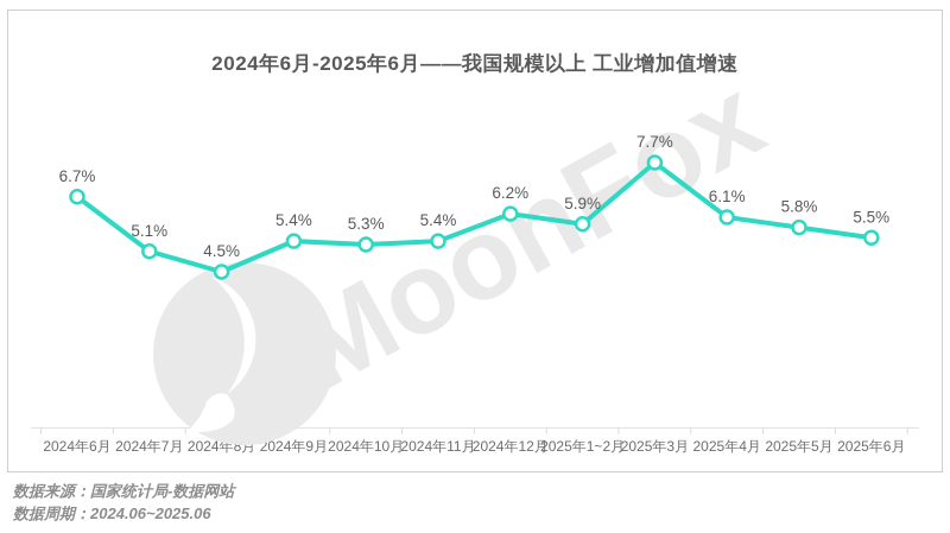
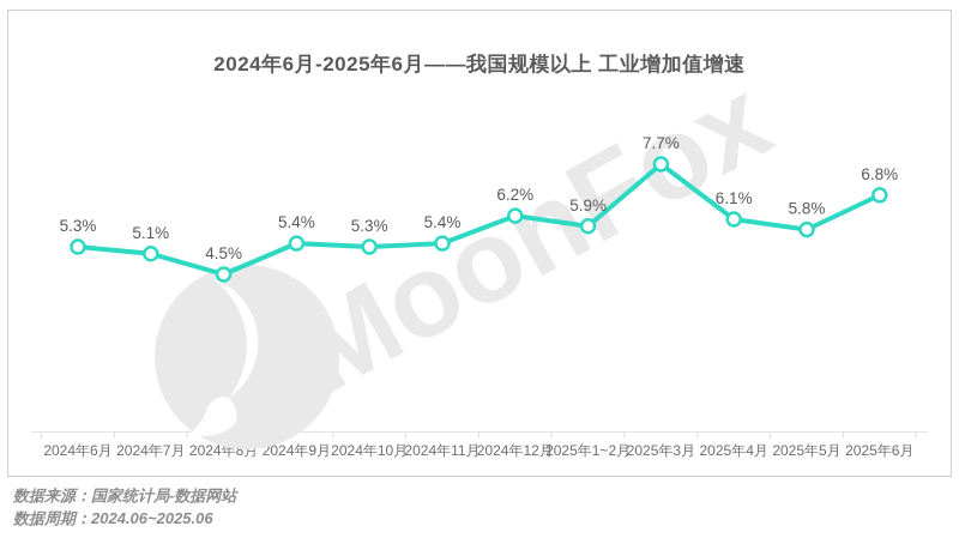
2024年6月: 6.7% -> 5.3%
2025年6月: 5.5% -> 6.8%
